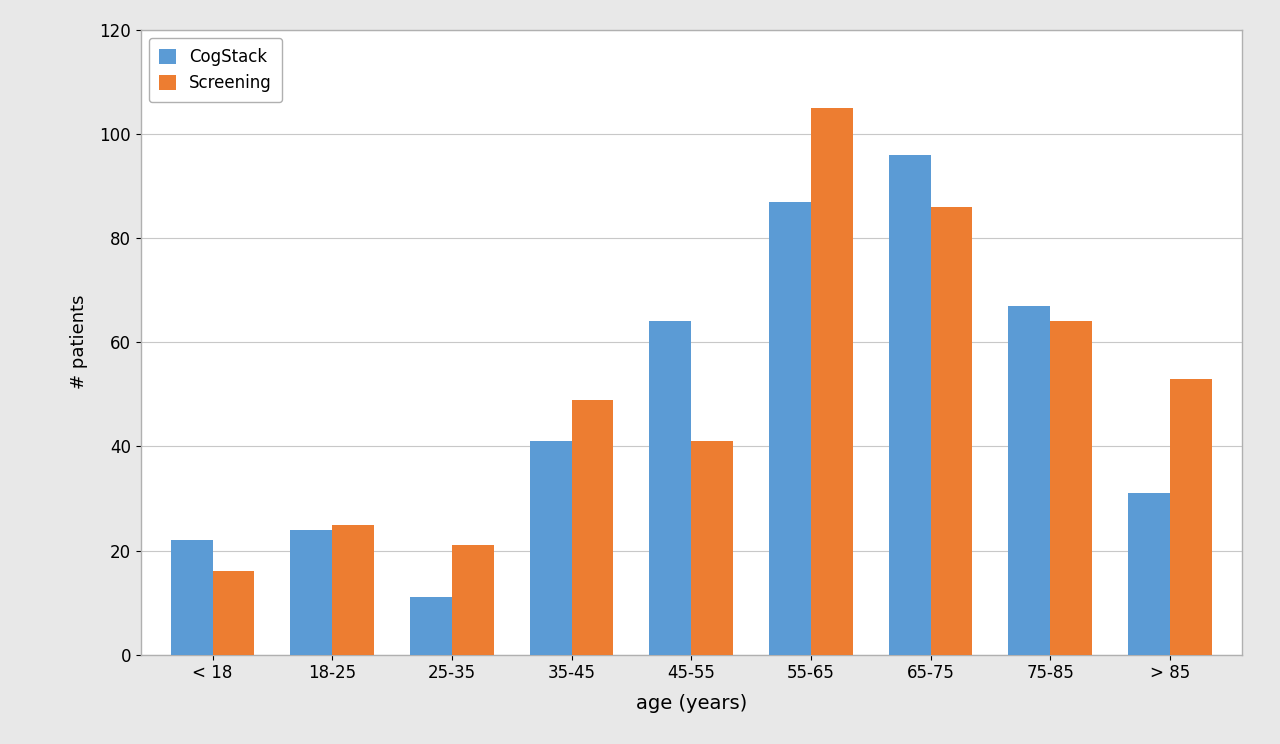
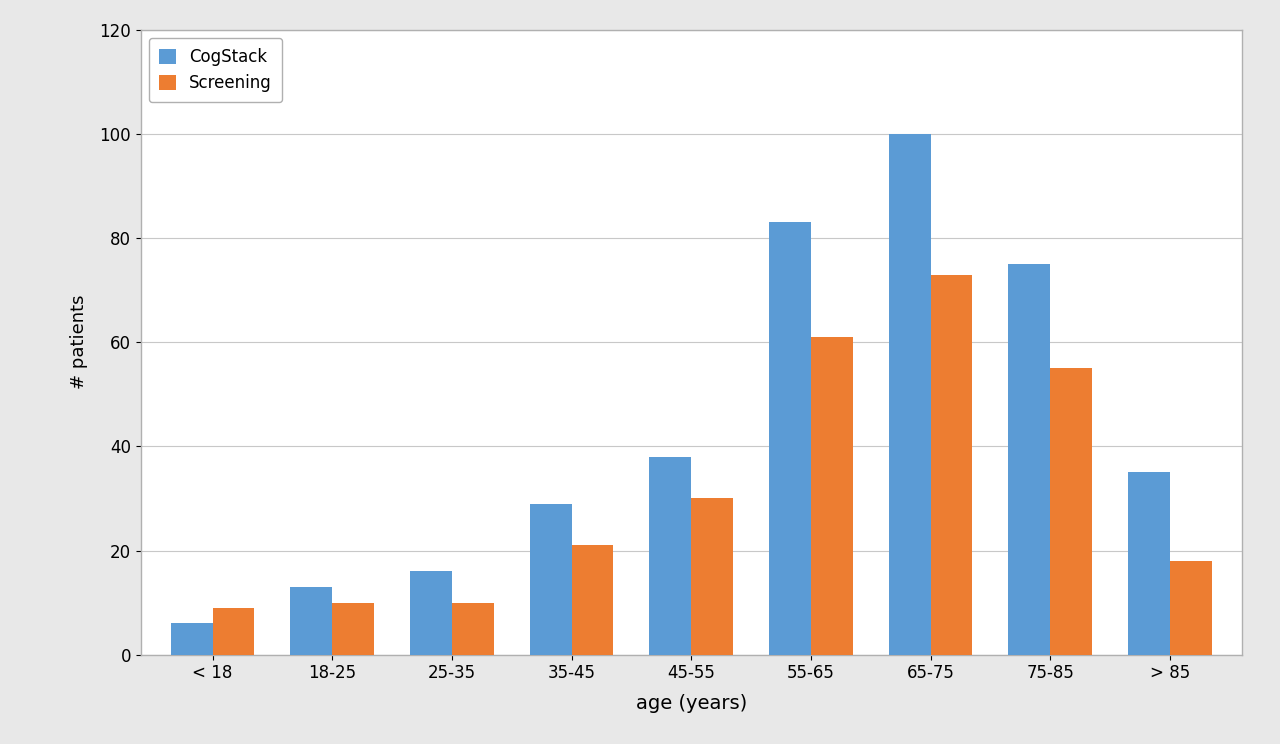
CogStack/< 18: 22 -> 6
Screening/< 18: 16 -> 9
CogStack/18-25: 24 -> 13
Screening/18-25: 25 -> 10
CogStack/25-35: 11 -> 16
Screening/25-35: 21 -> 10
CogStack/35-45: 41 -> 29
Screening/35-45: 49 -> 21
CogStack/45-55: 64 -> 38
Screening/45-55: 41 -> 30
CogStack/55-65: 87 -> 83
Screening/55-65: 105 -> 61
CogStack/65-75: 96 -> 100
Screening/65-75: 86 -> 73
CogStack/75-85: 67 -> 75
Screening/75-85: 64 -> 55
CogStack/> 85: 31 -> 35
Screening/> 85: 53 -> 18
